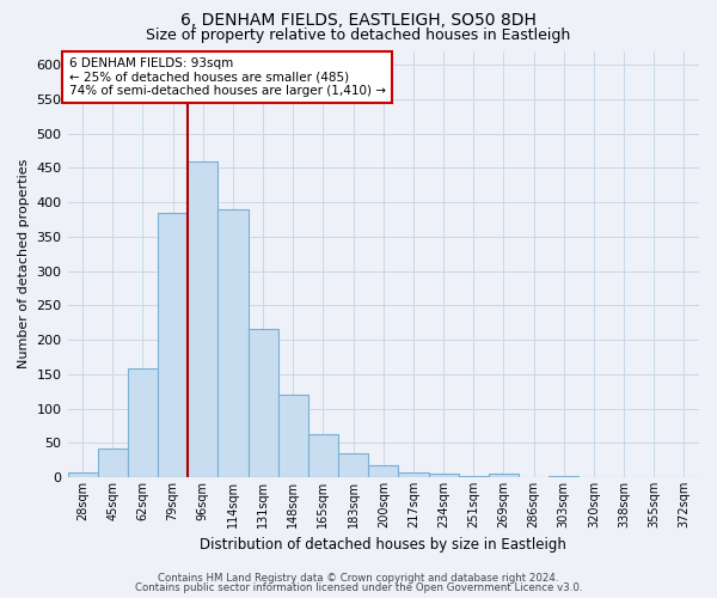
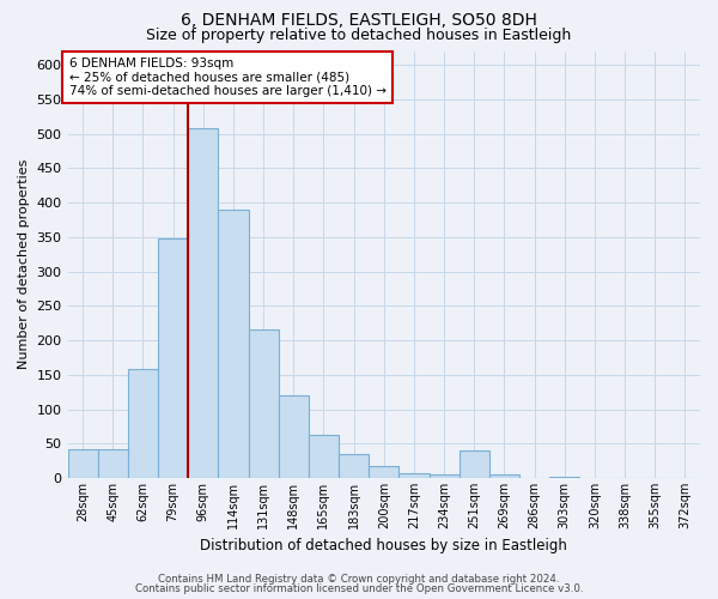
28sqm: 7 -> 42
79sqm: 385 -> 348
96sqm: 460 -> 508
251sqm: 2 -> 40
